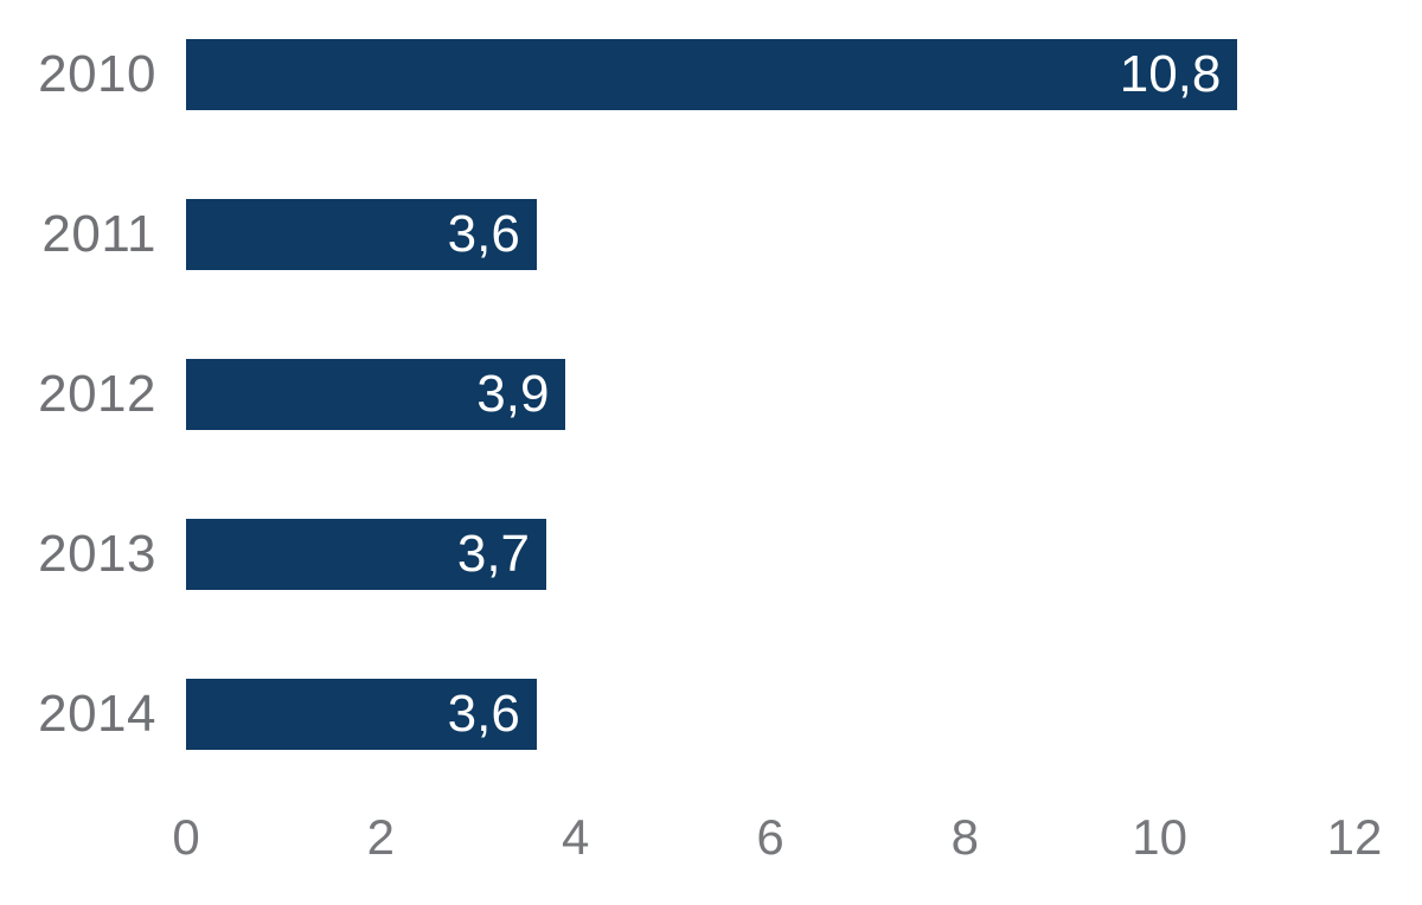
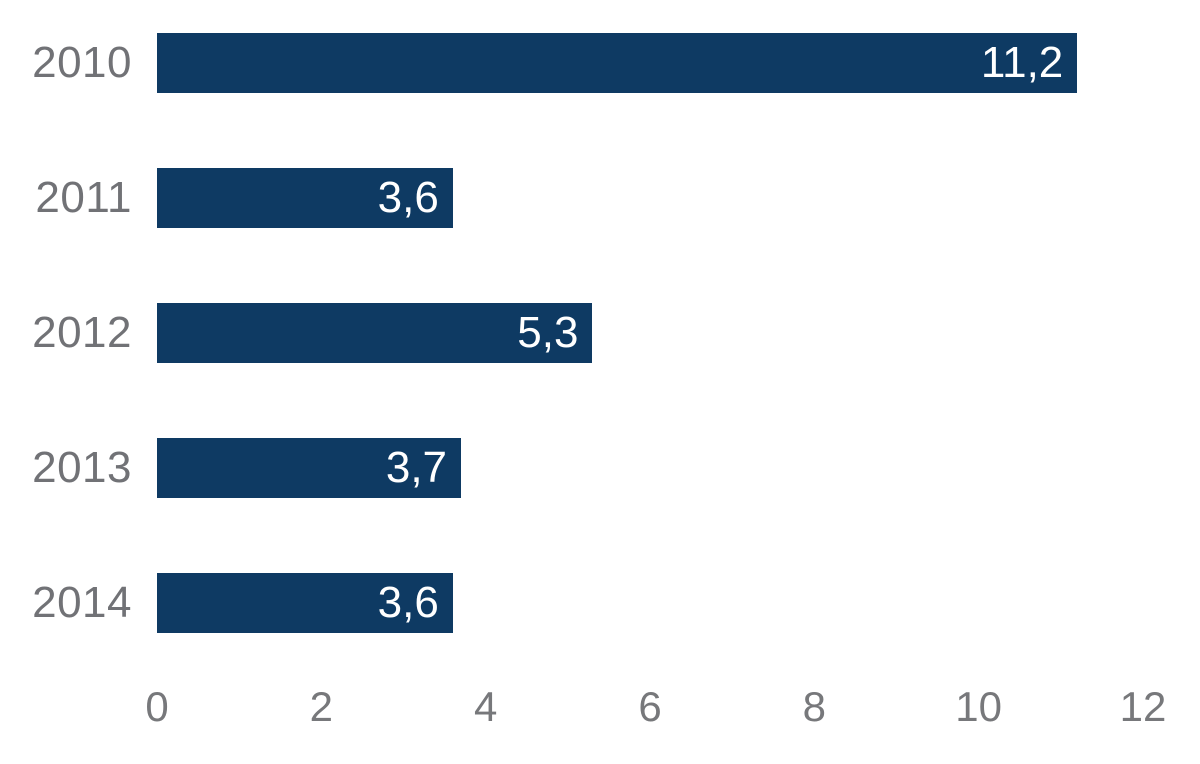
2010: 10,8 -> 11,2
2012: 3,9 -> 5,3
